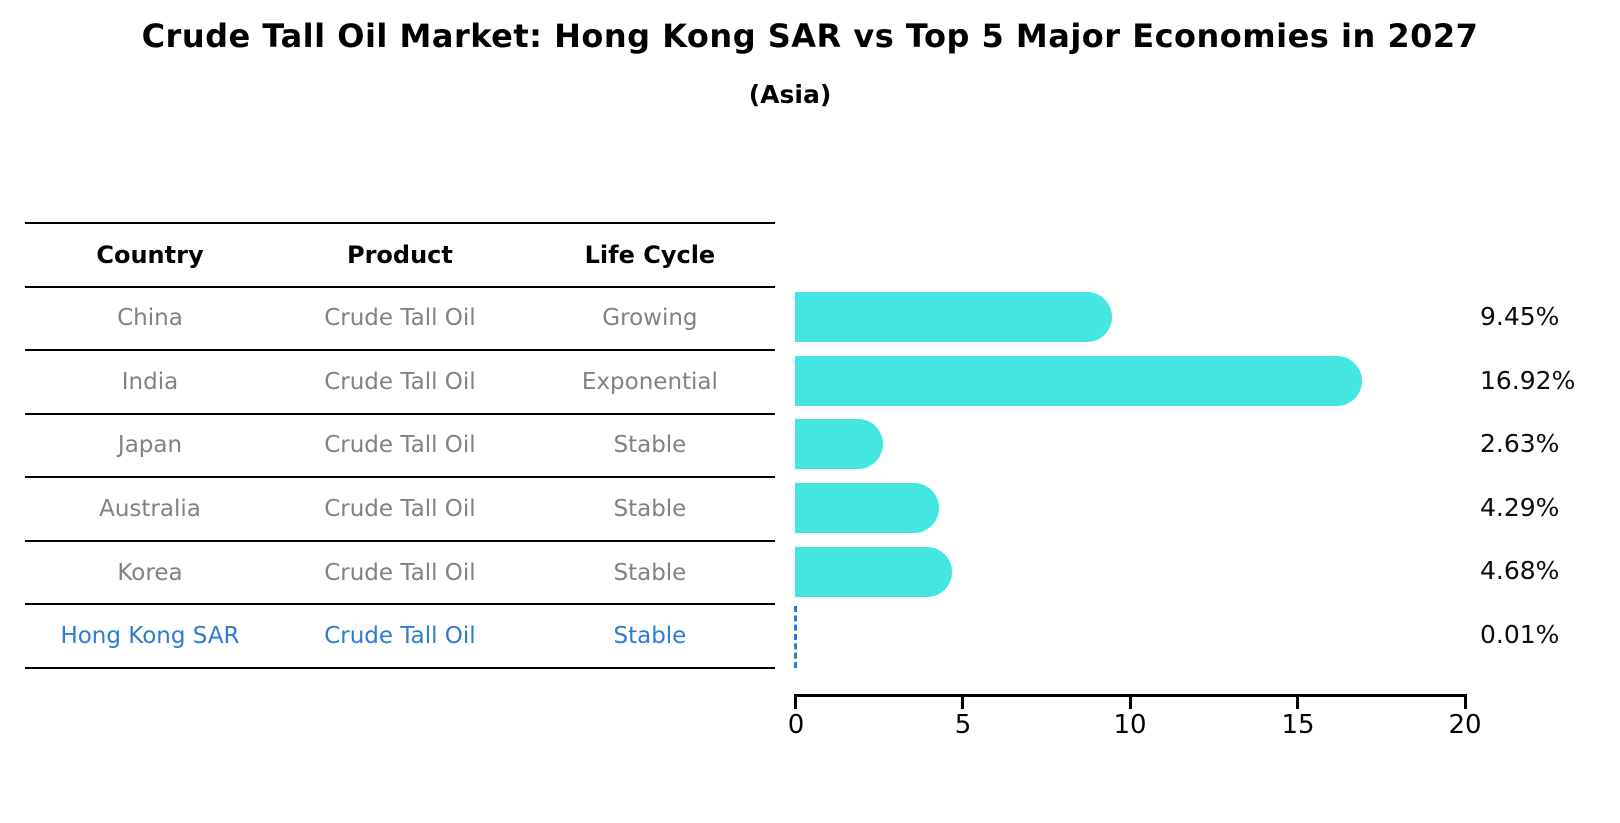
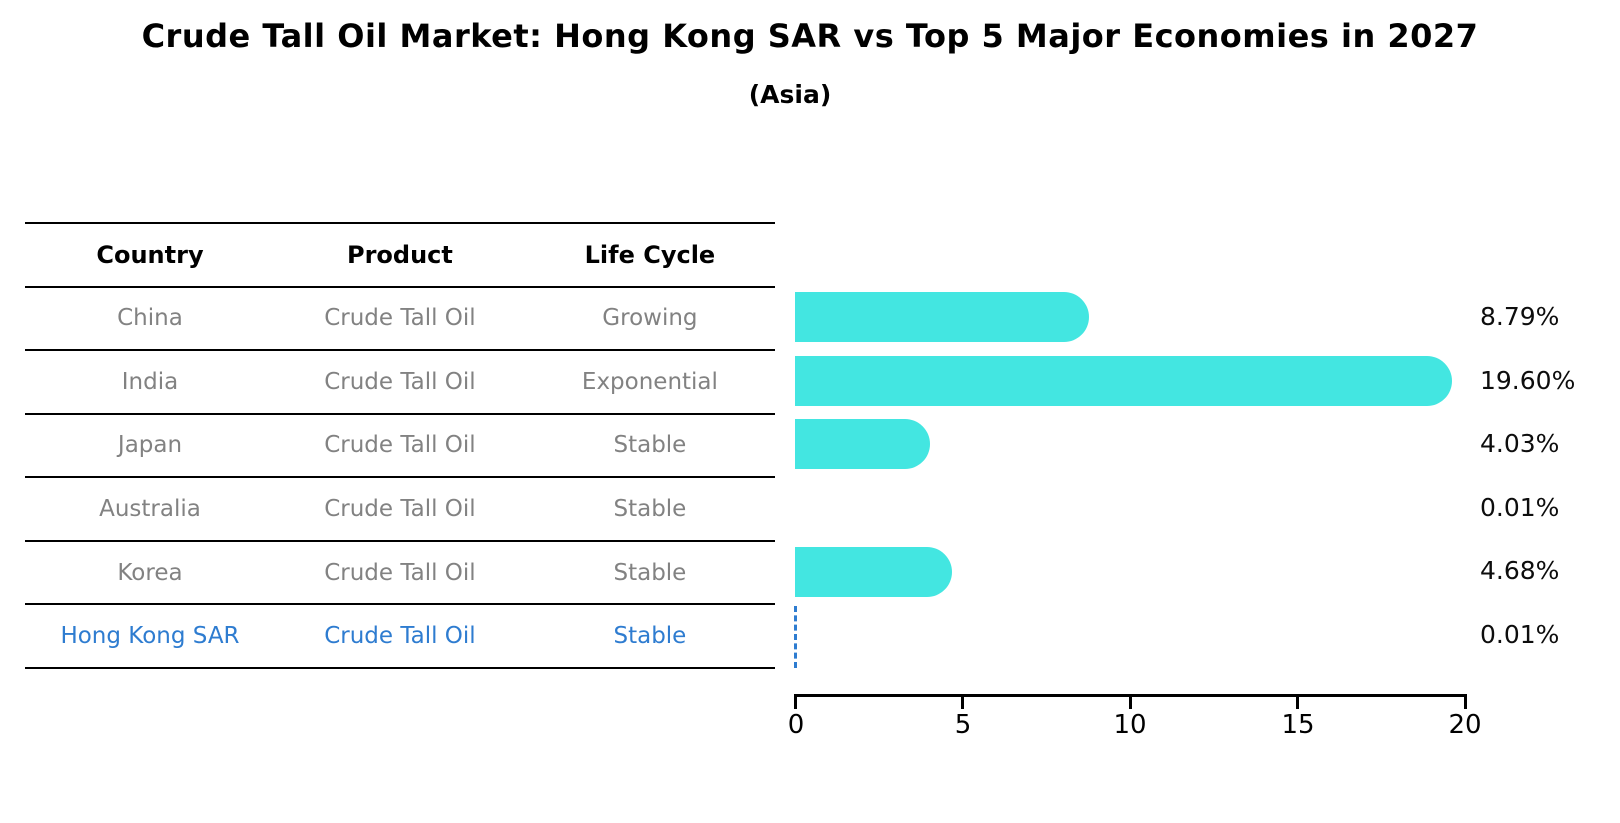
China: 9.45% -> 8.79%
India: 16.92% -> 19.60%
Japan: 2.63% -> 4.03%
Australia: 4.29% -> 0.01%
